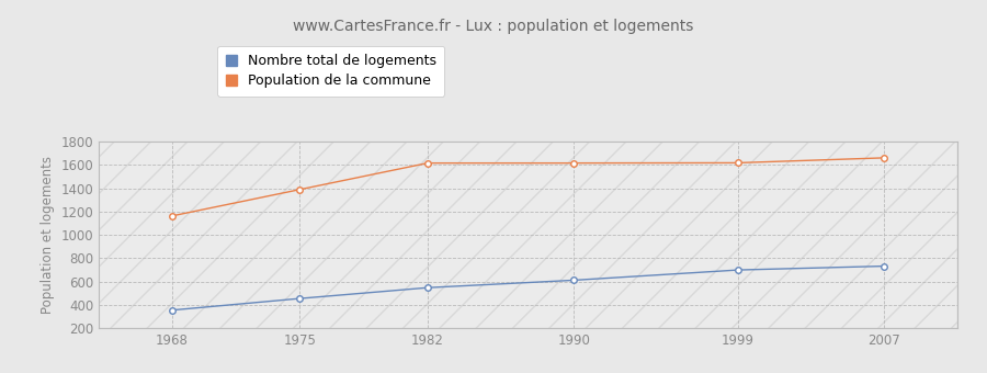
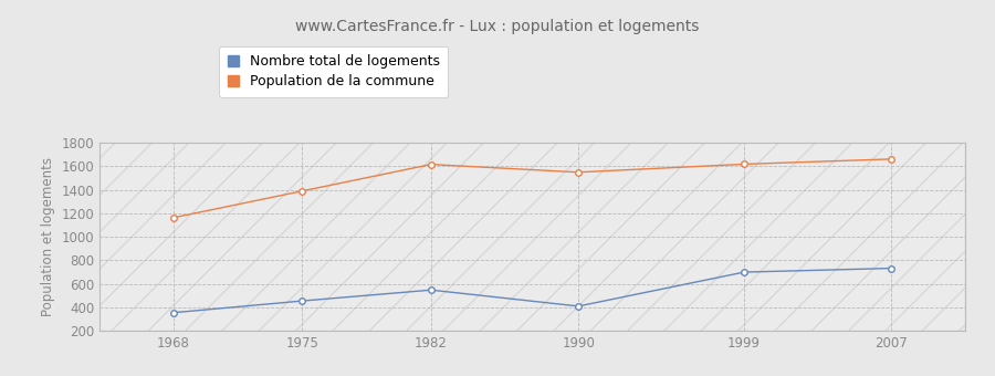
Nombre total de logements/1990: 610 -> 410
Population de la commune/1990: 1620 -> 1550
